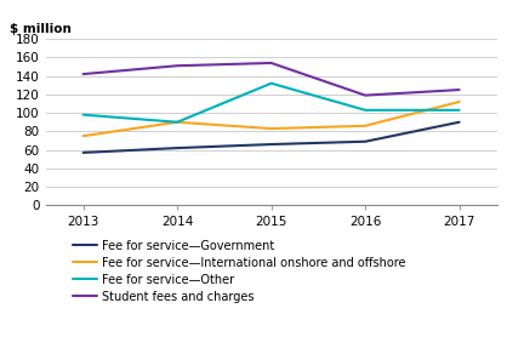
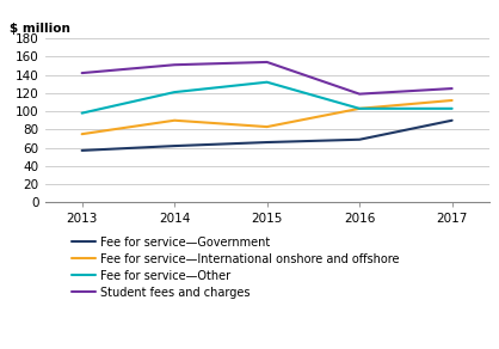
Fee for service—Other/2014: 90 -> 121
Fee for service—International onshore and offshore/2016: 86 -> 103
